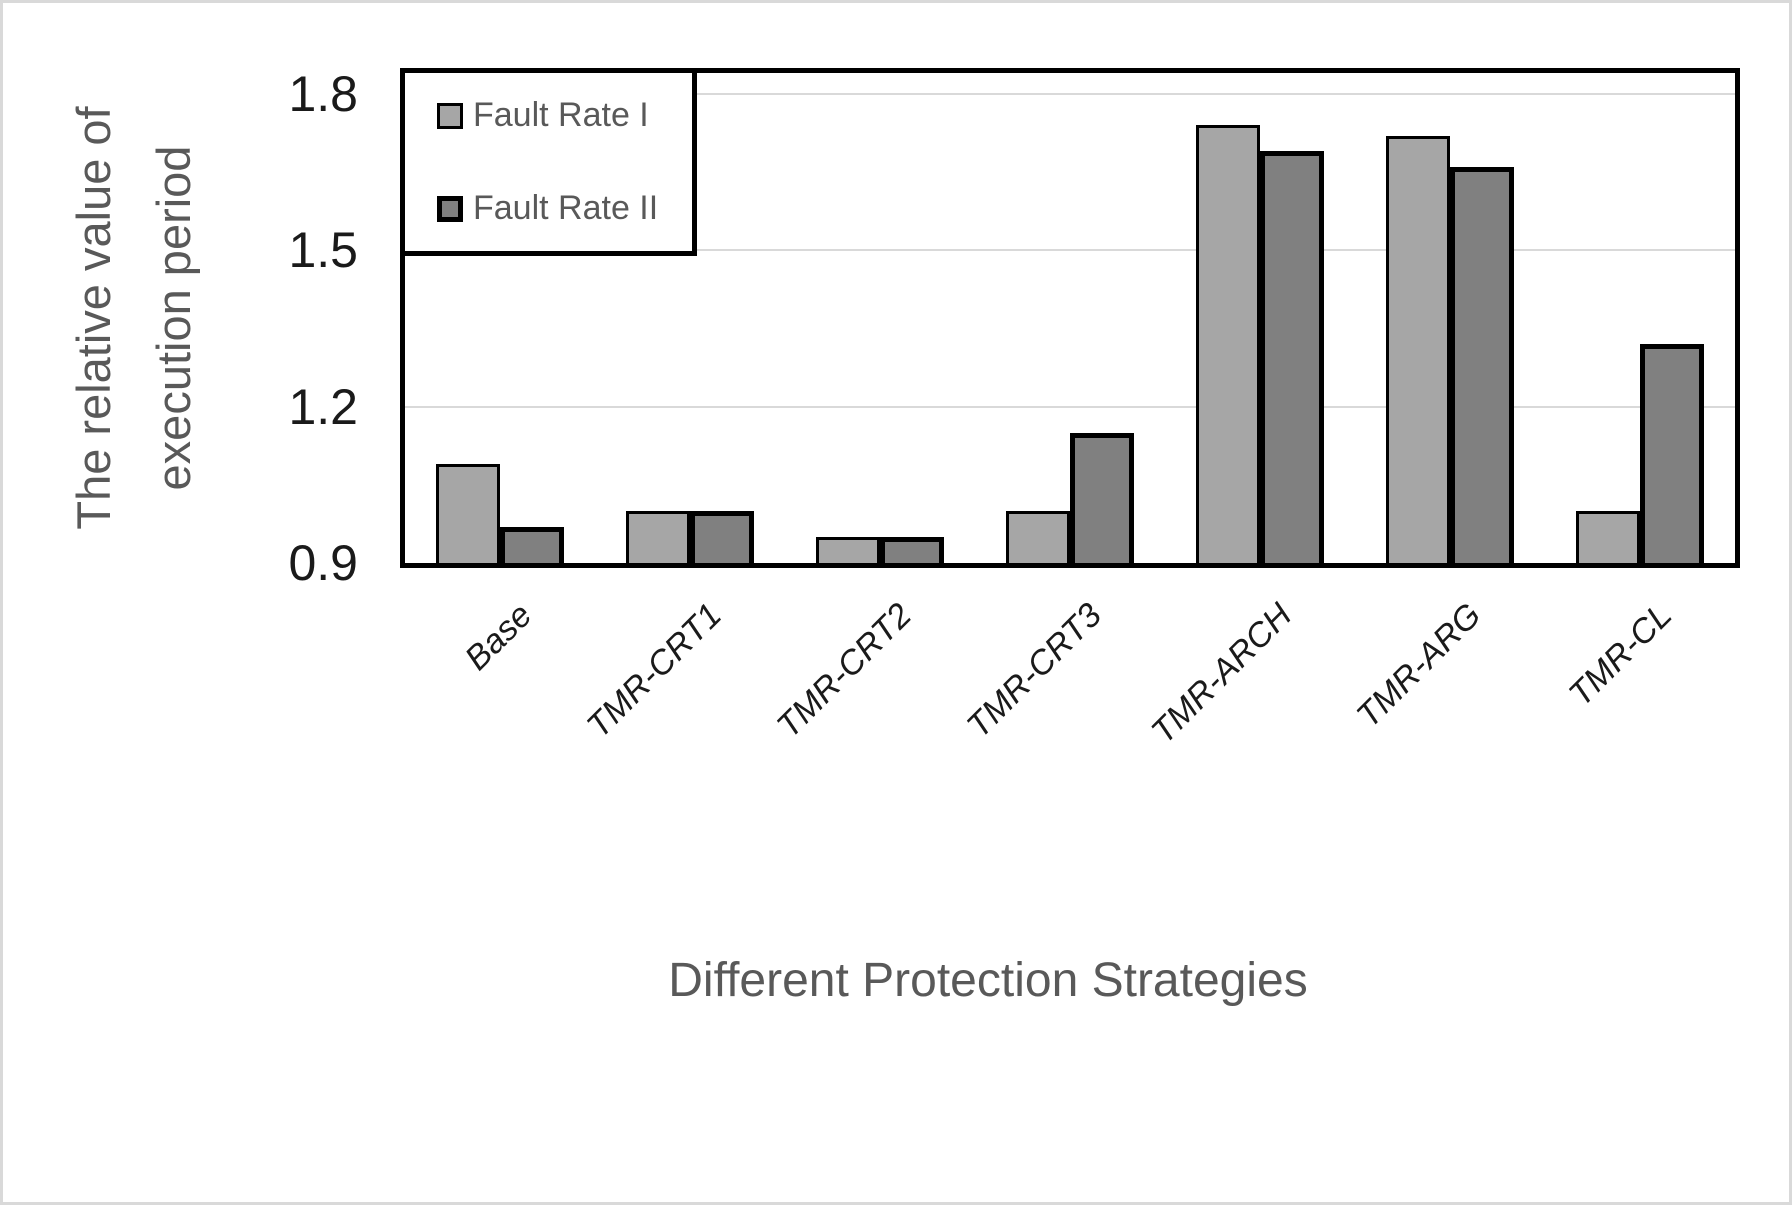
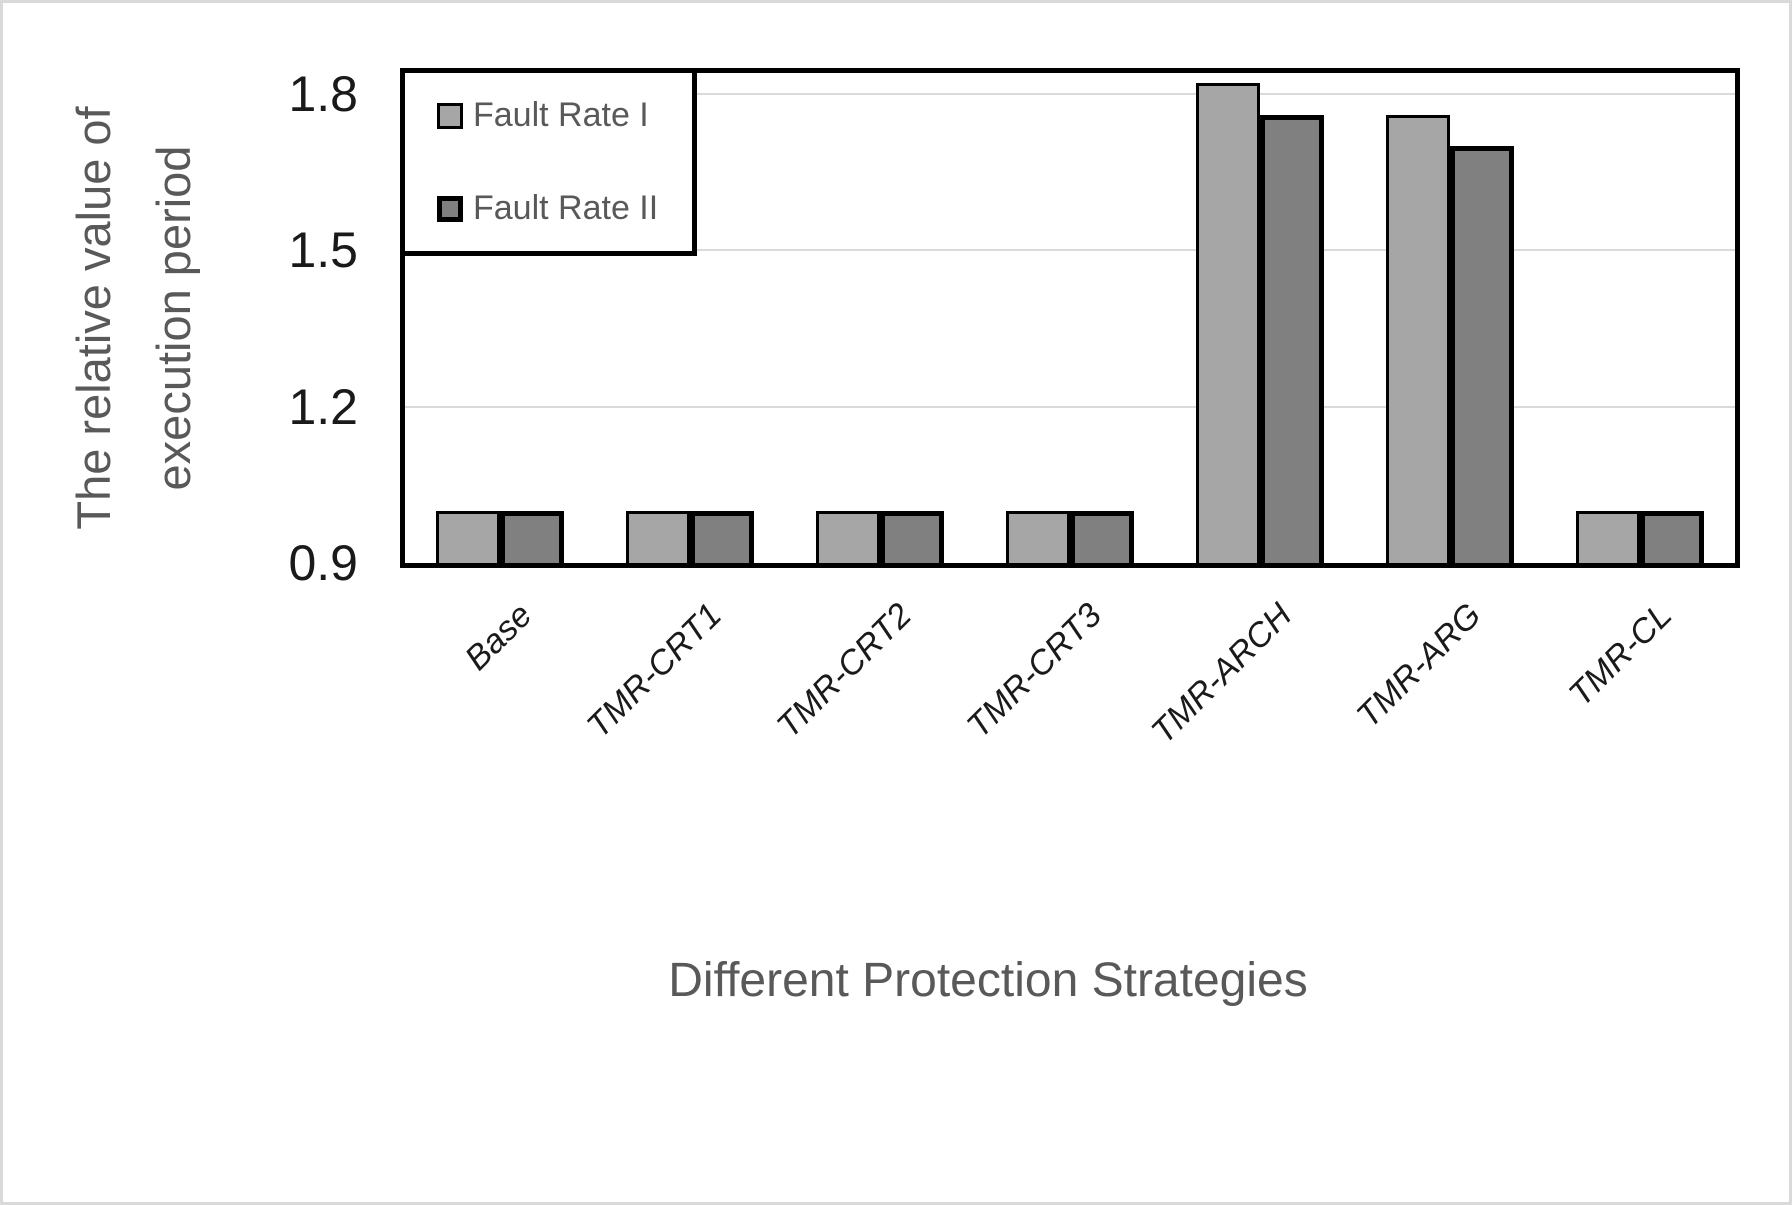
Fault Rate I/Base: 1.09 -> 1.00
Fault Rate II/Base: 0.97 -> 1.00
Fault Rate I/TMR-CRT2: 0.95 -> 1.00
Fault Rate II/TMR-CRT2: 0.95 -> 1.00
Fault Rate II/TMR-CRT3: 1.15 -> 1.00
Fault Rate I/TMR-ARCH: 1.74 -> 1.82
Fault Rate II/TMR-ARCH: 1.69 -> 1.76
Fault Rate I/TMR-ARG: 1.72 -> 1.76
Fault Rate II/TMR-ARG: 1.66 -> 1.70
Fault Rate II/TMR-CL: 1.32 -> 1.00
